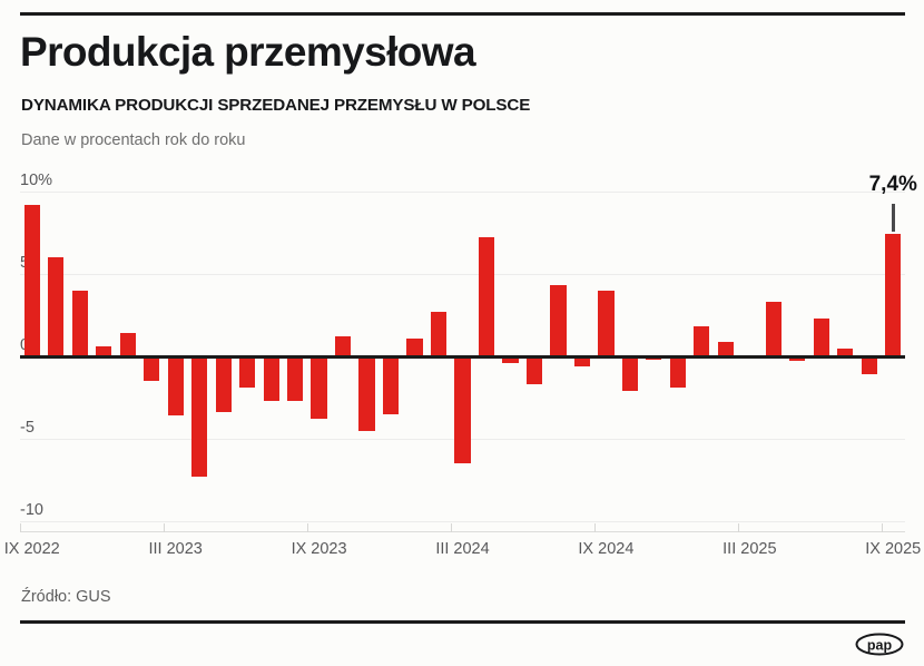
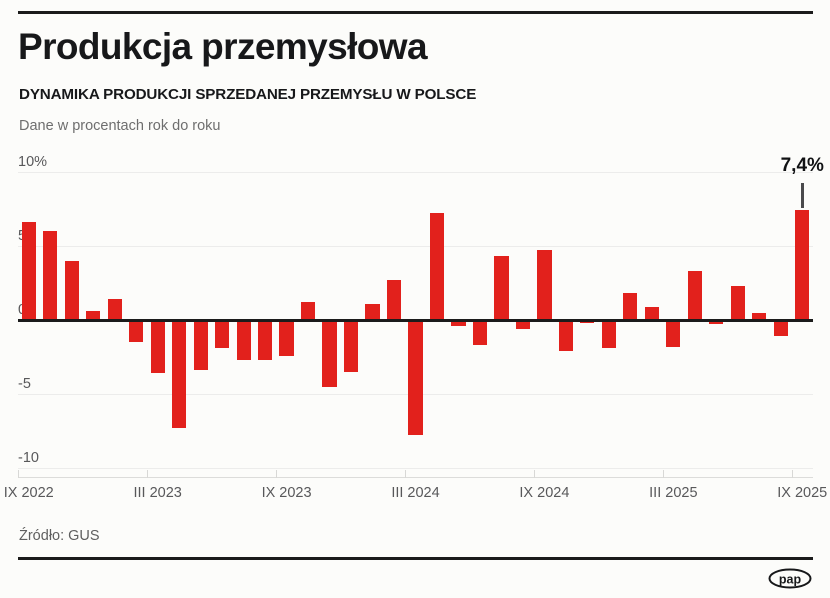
IX 2022: 9.2% -> 6.6%
IX 2023: -3.8% -> -2.4%
III 2024: -6.5% -> -7.8%
IX 2024: 4.0% -> 4.7%
III 2025: -0.1% -> -1.8%
